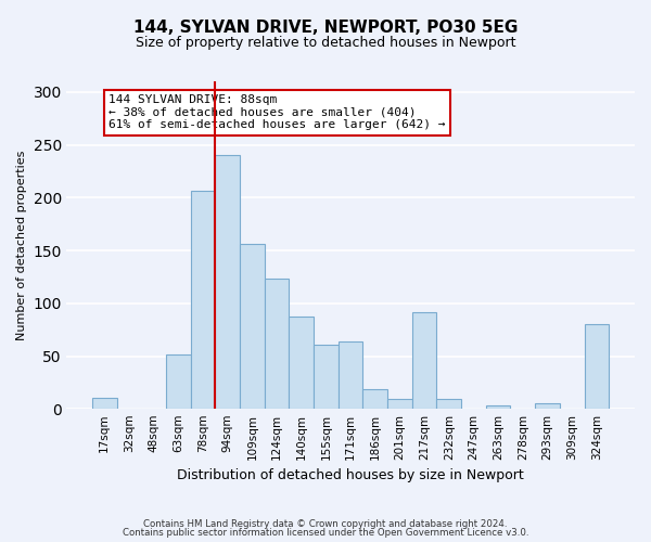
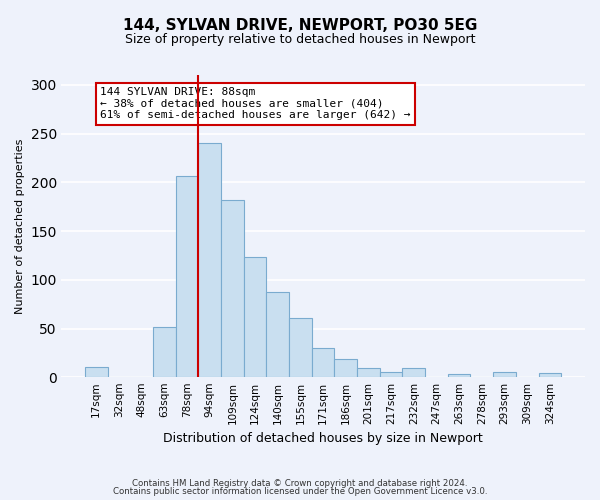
109sqm: 156 -> 182
171sqm: 64 -> 30
217sqm: 92 -> 5
324sqm: 80 -> 4
